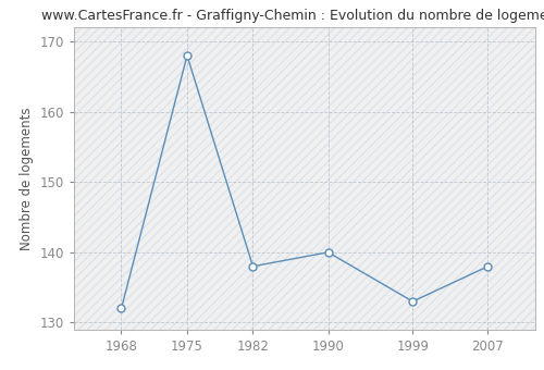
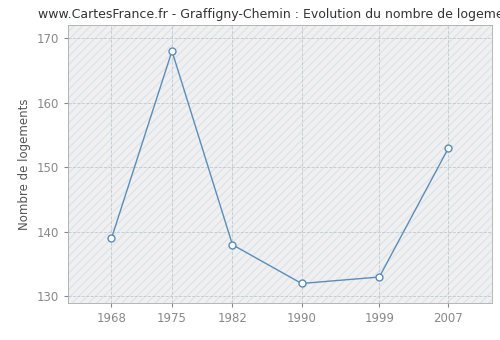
1968: 132 -> 139
1990: 140 -> 132
2007: 138 -> 153
